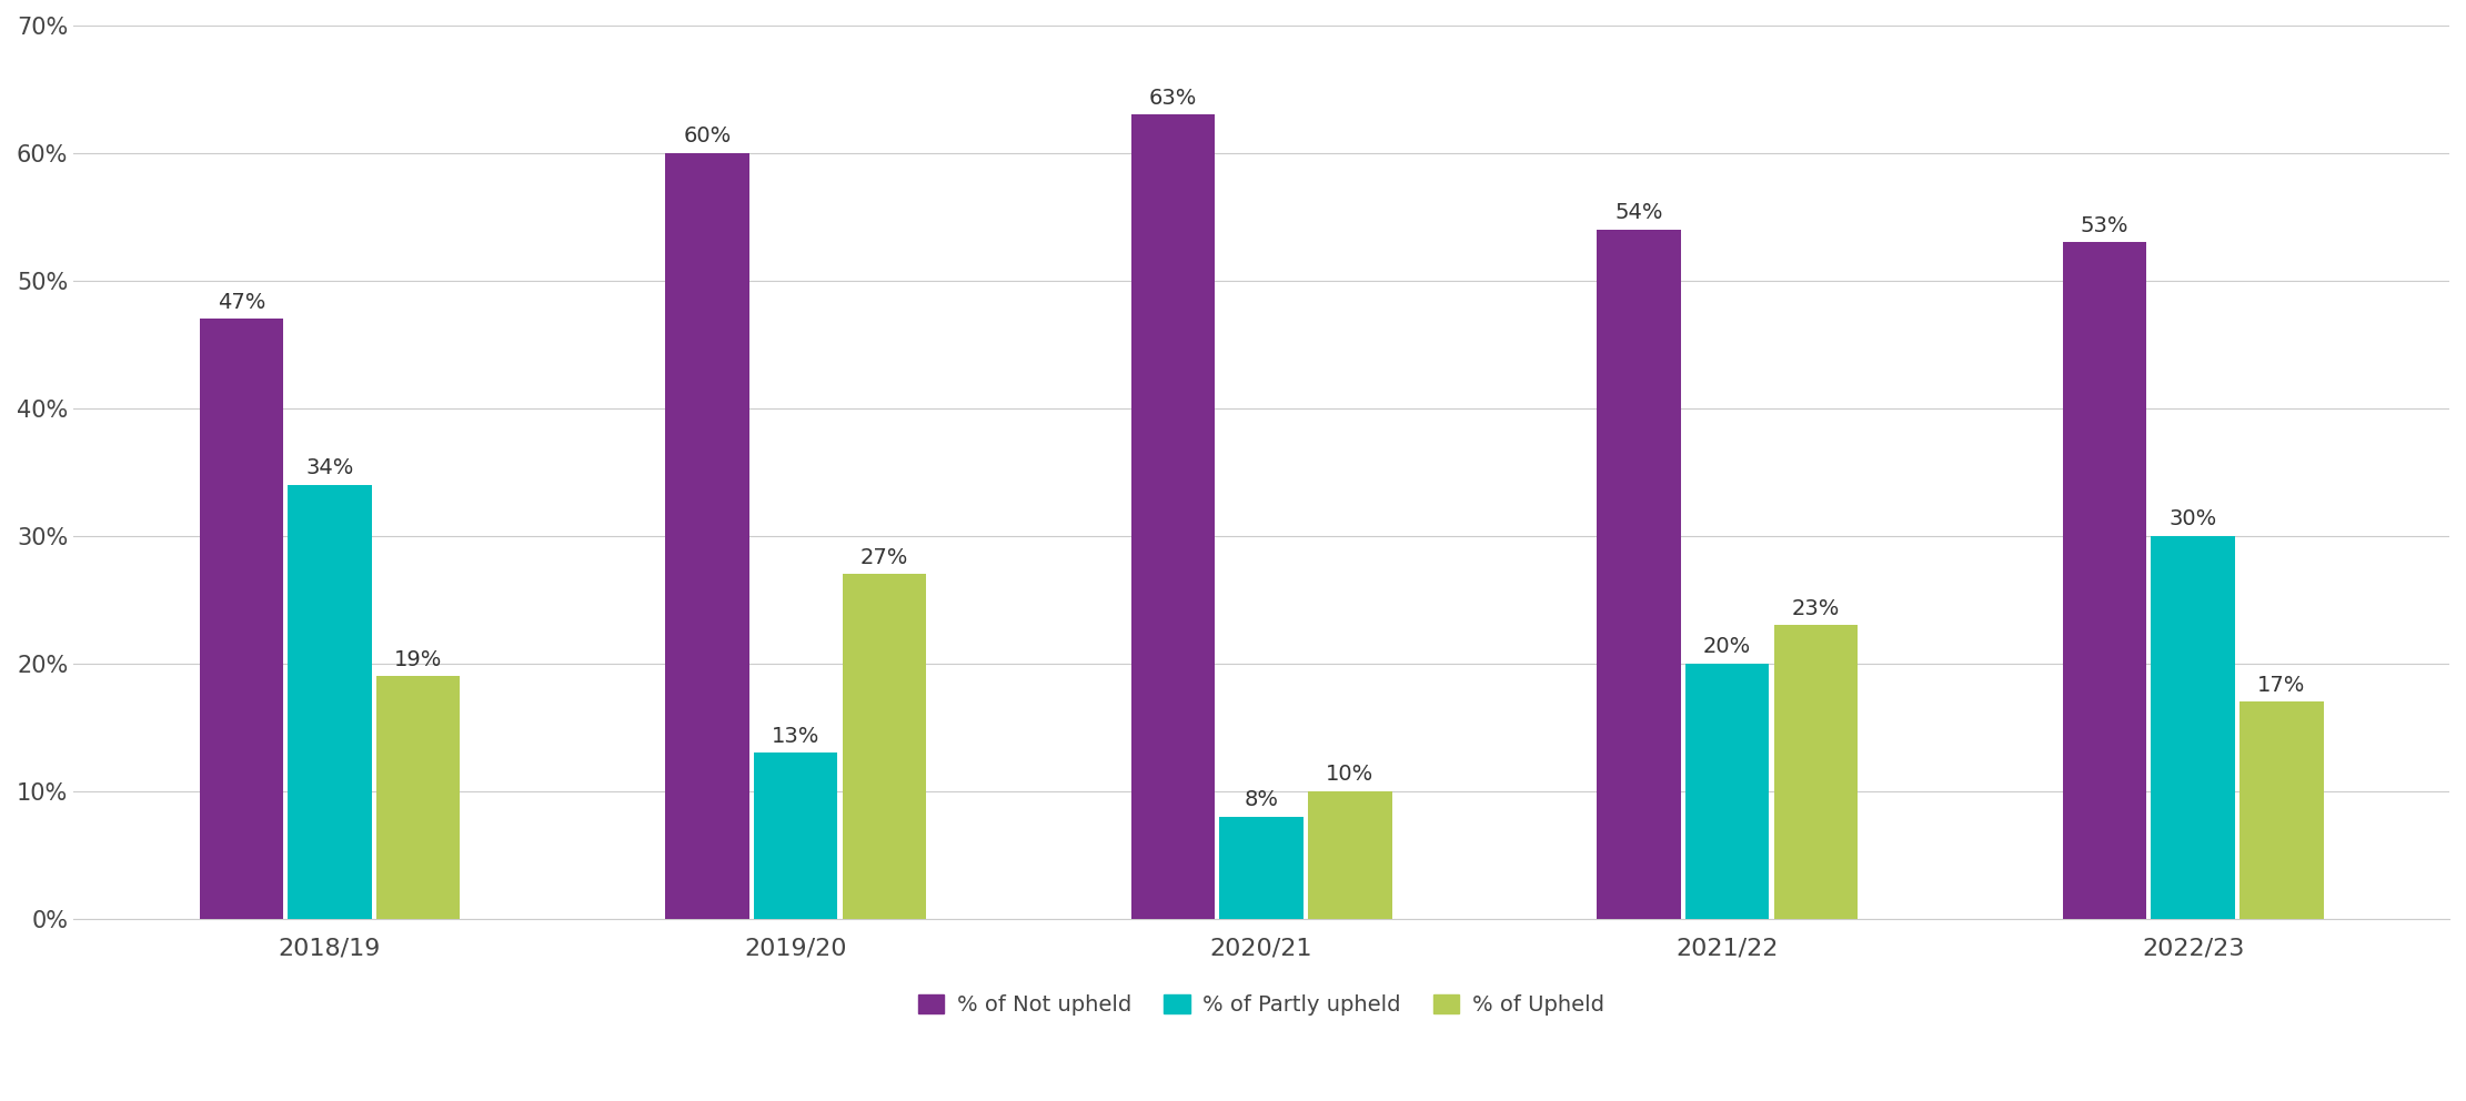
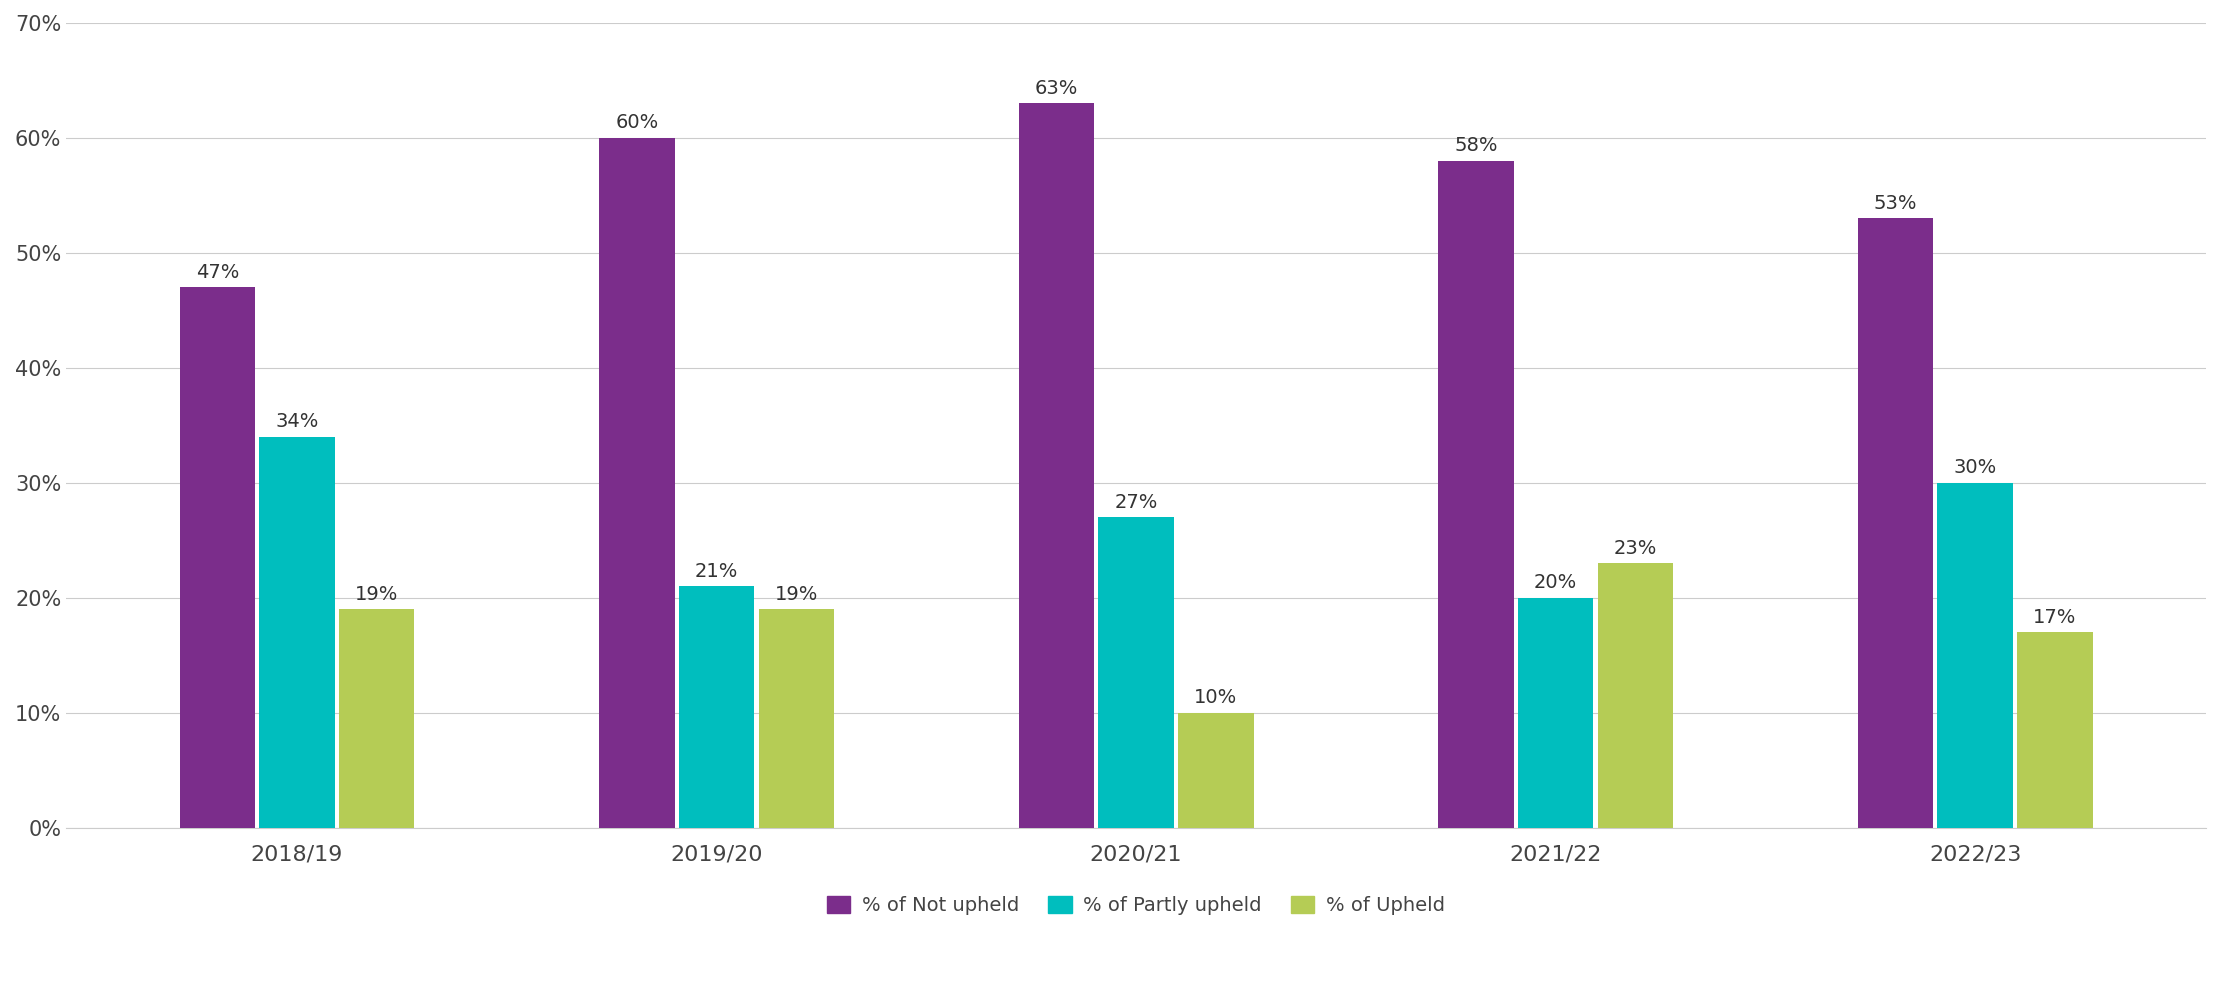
% of Partly upheld/2019/20: 13% -> 21%
% of Upheld/2019/20: 27% -> 19%
% of Partly upheld/2020/21: 8% -> 27%
% of Not upheld/2021/22: 54% -> 58%
